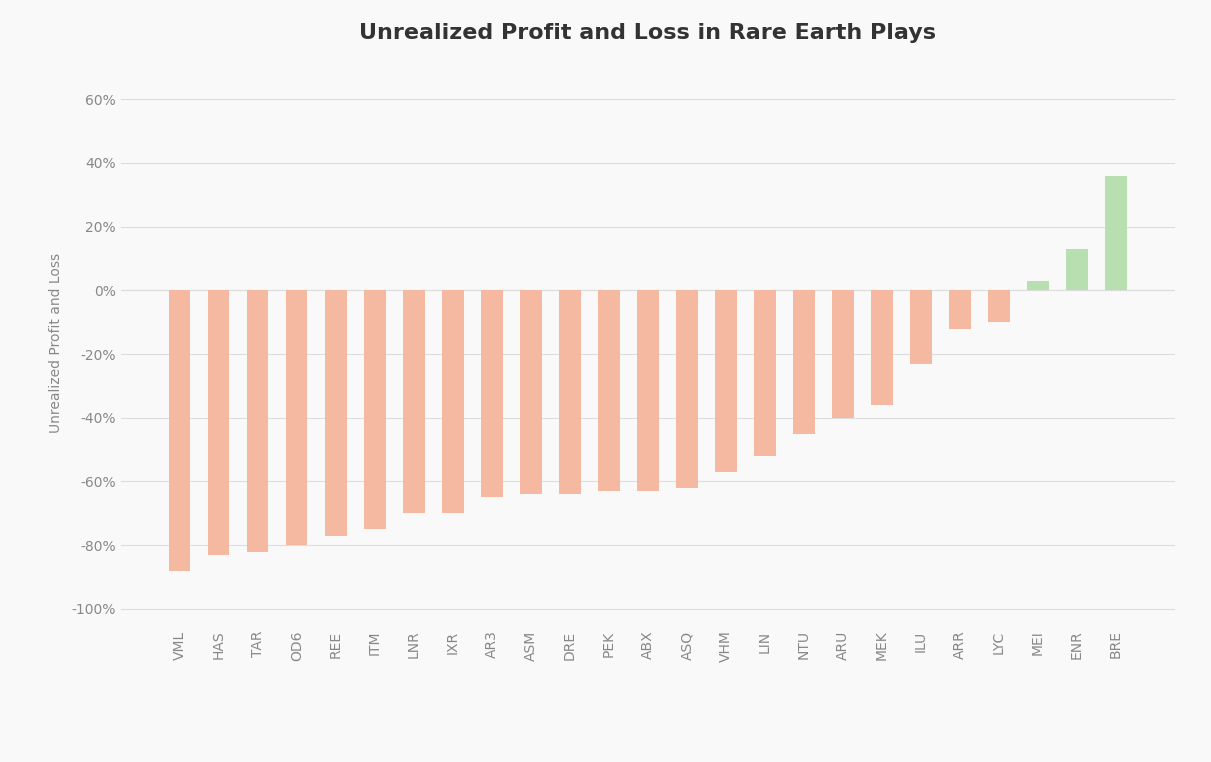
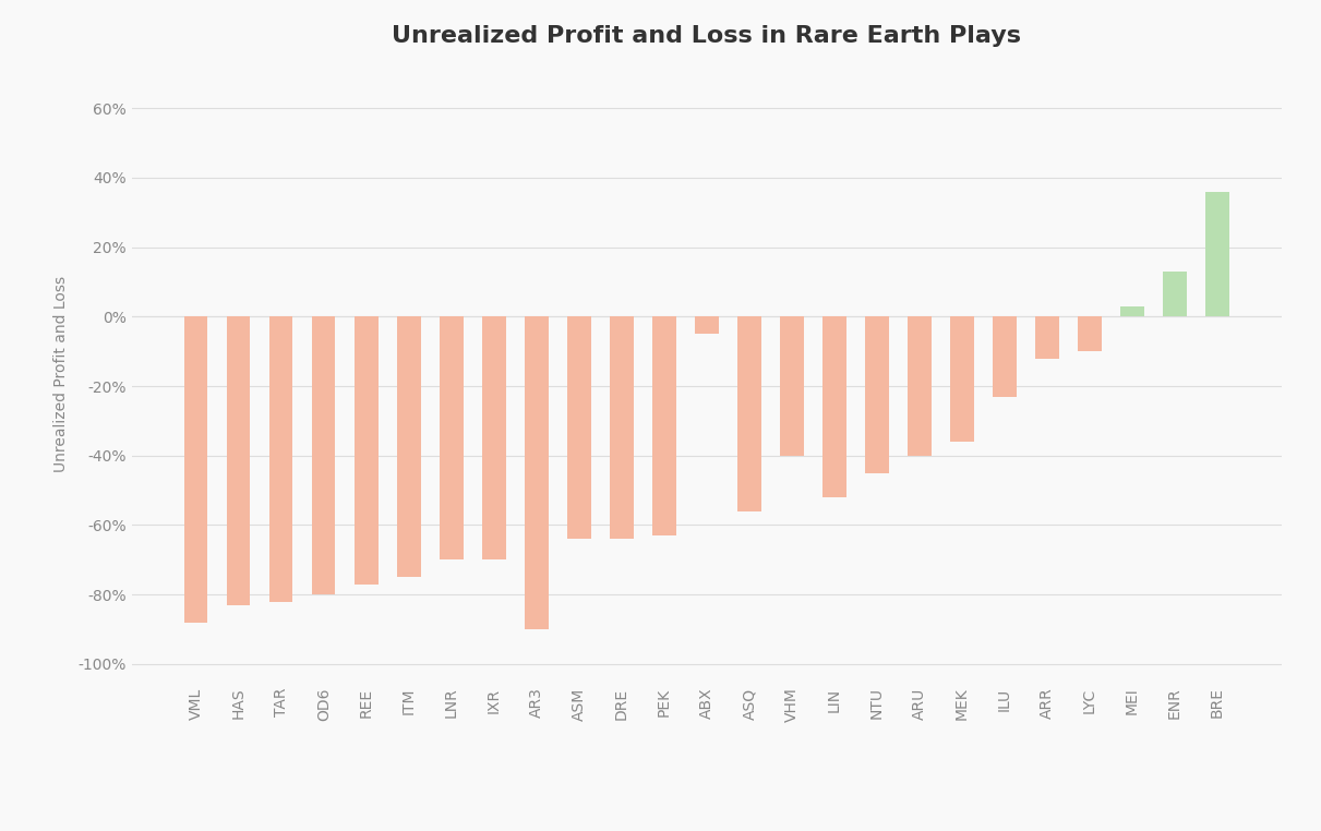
AR3: -65% -> -90%
ABX: -63% -> -5%
ASQ: -62% -> -56%
VHM: -57% -> -40%
